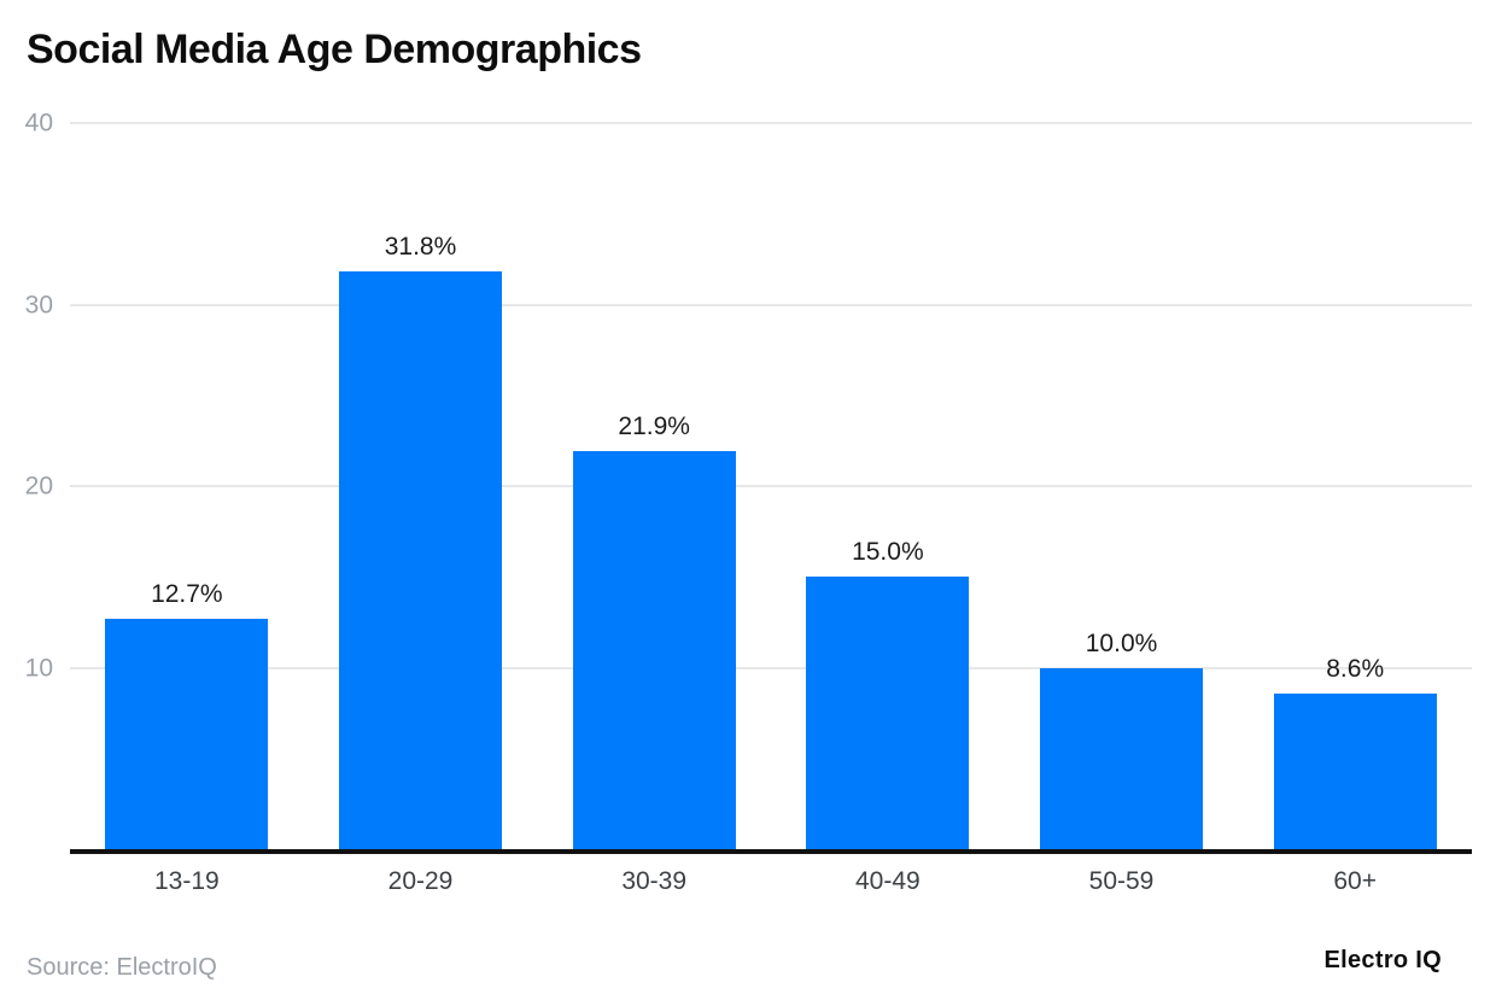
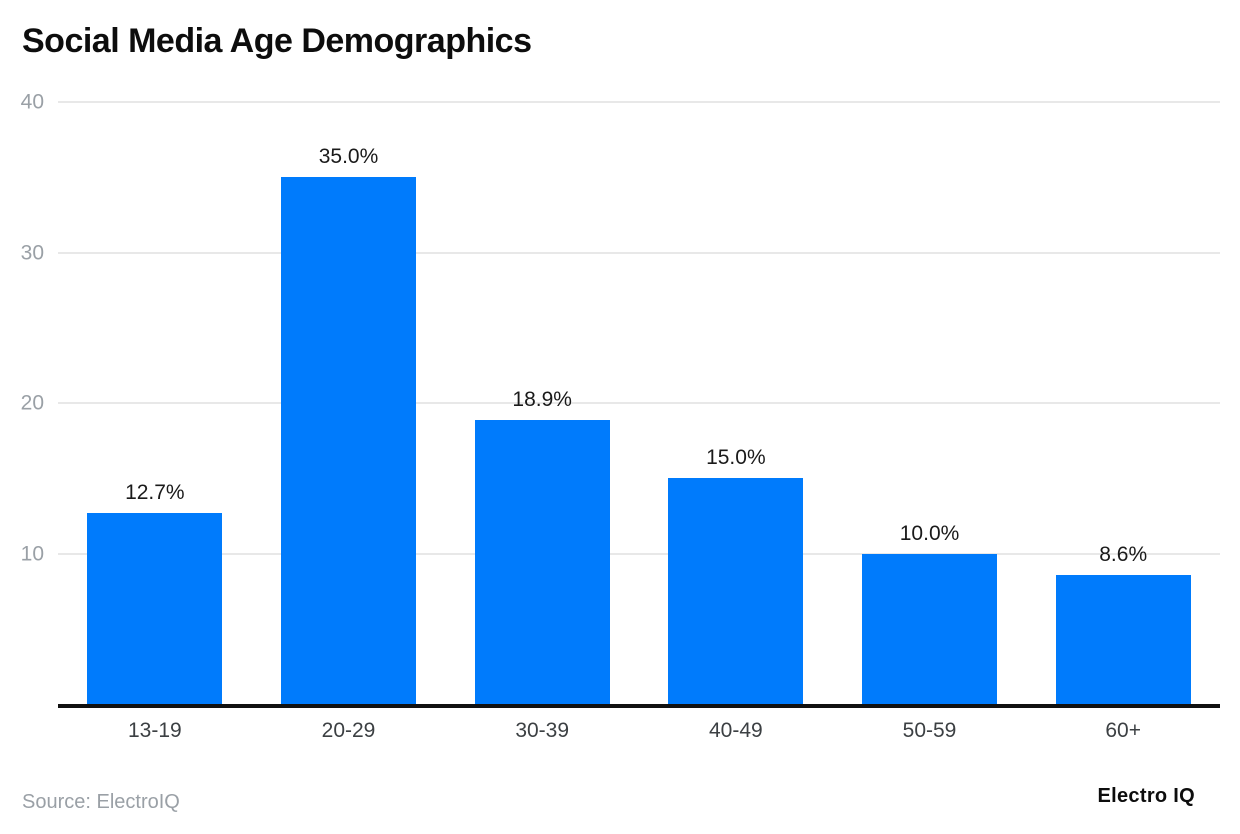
20-29: 31.8% -> 35.0%
30-39: 21.9% -> 18.9%
